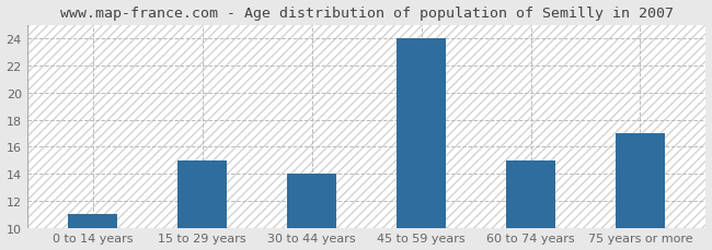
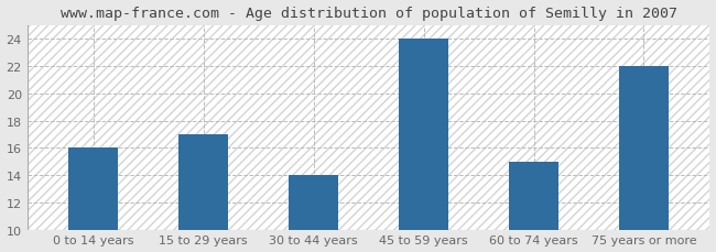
0 to 14 years: 11 -> 16
15 to 29 years: 15 -> 17
75 years or more: 17 -> 22
